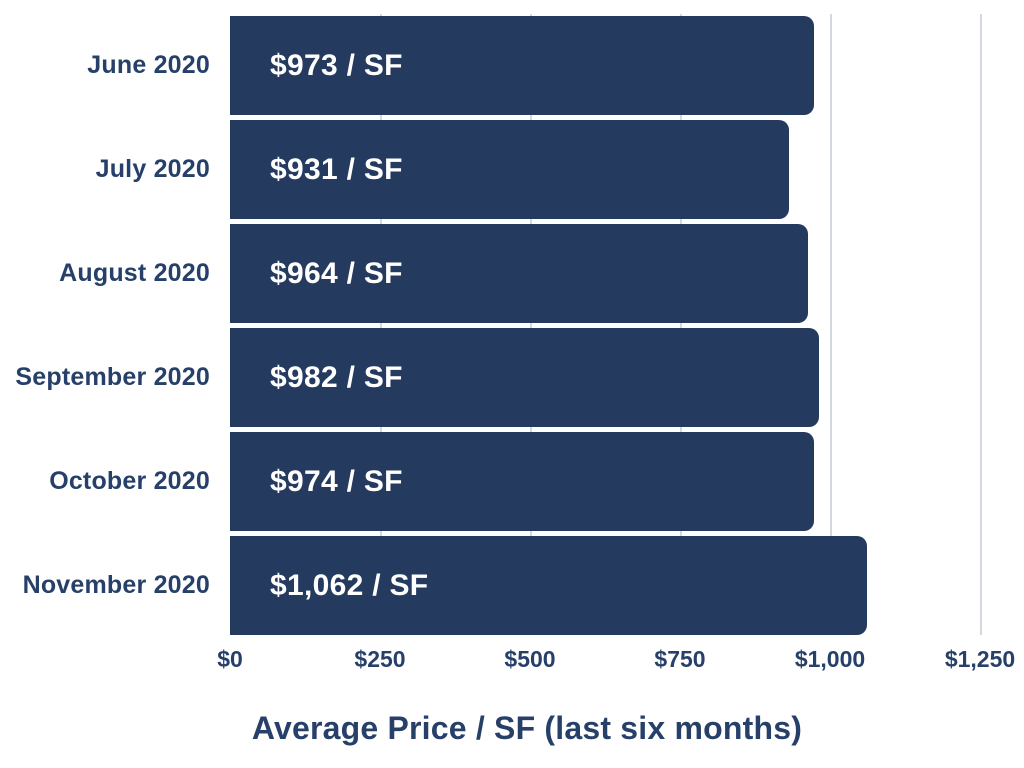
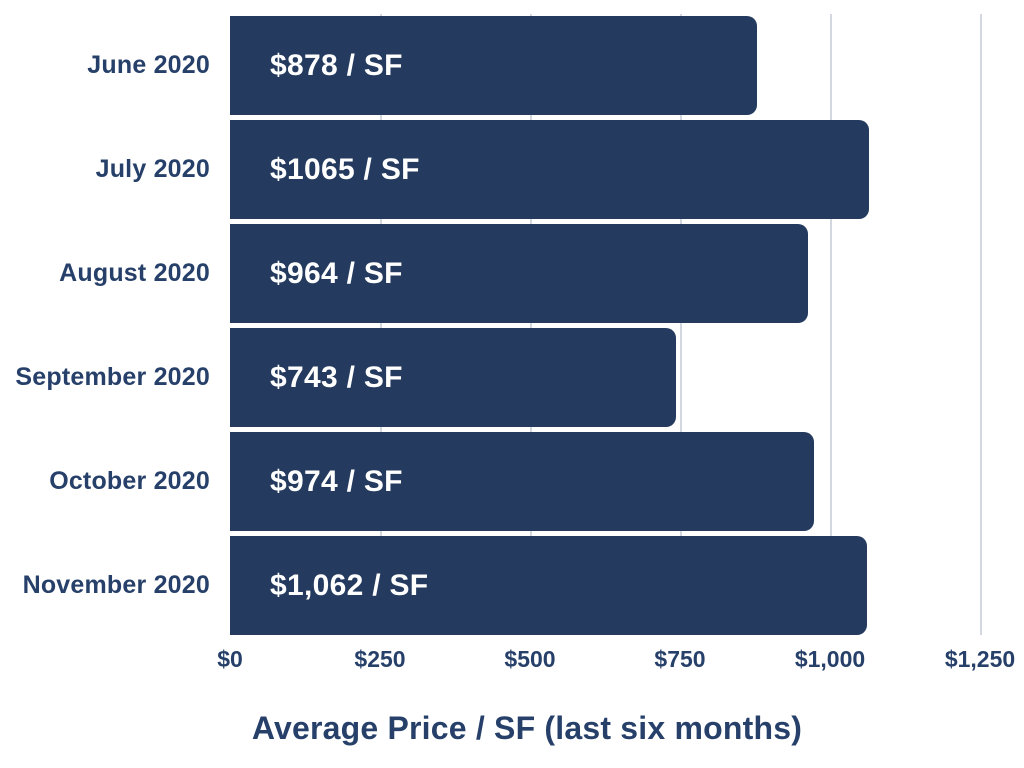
June 2020: $973 -> $878
July 2020: $931 -> $1065
September 2020: $982 -> $743
